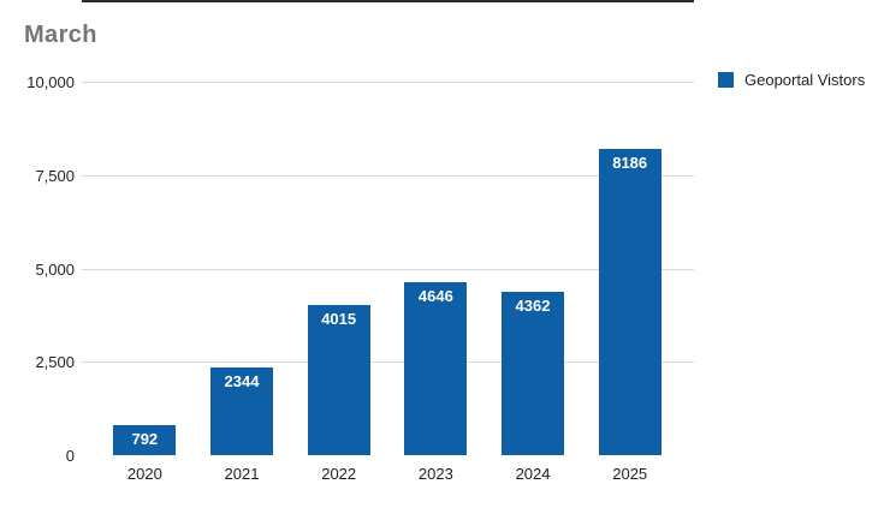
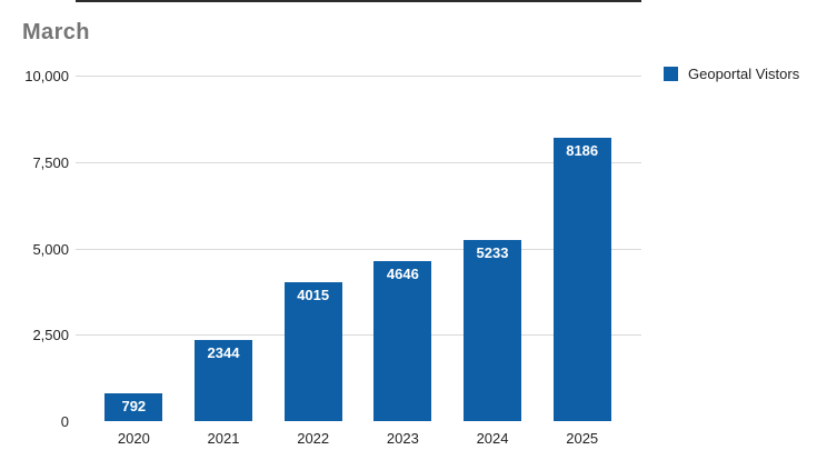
2024: 4362 -> 5233
